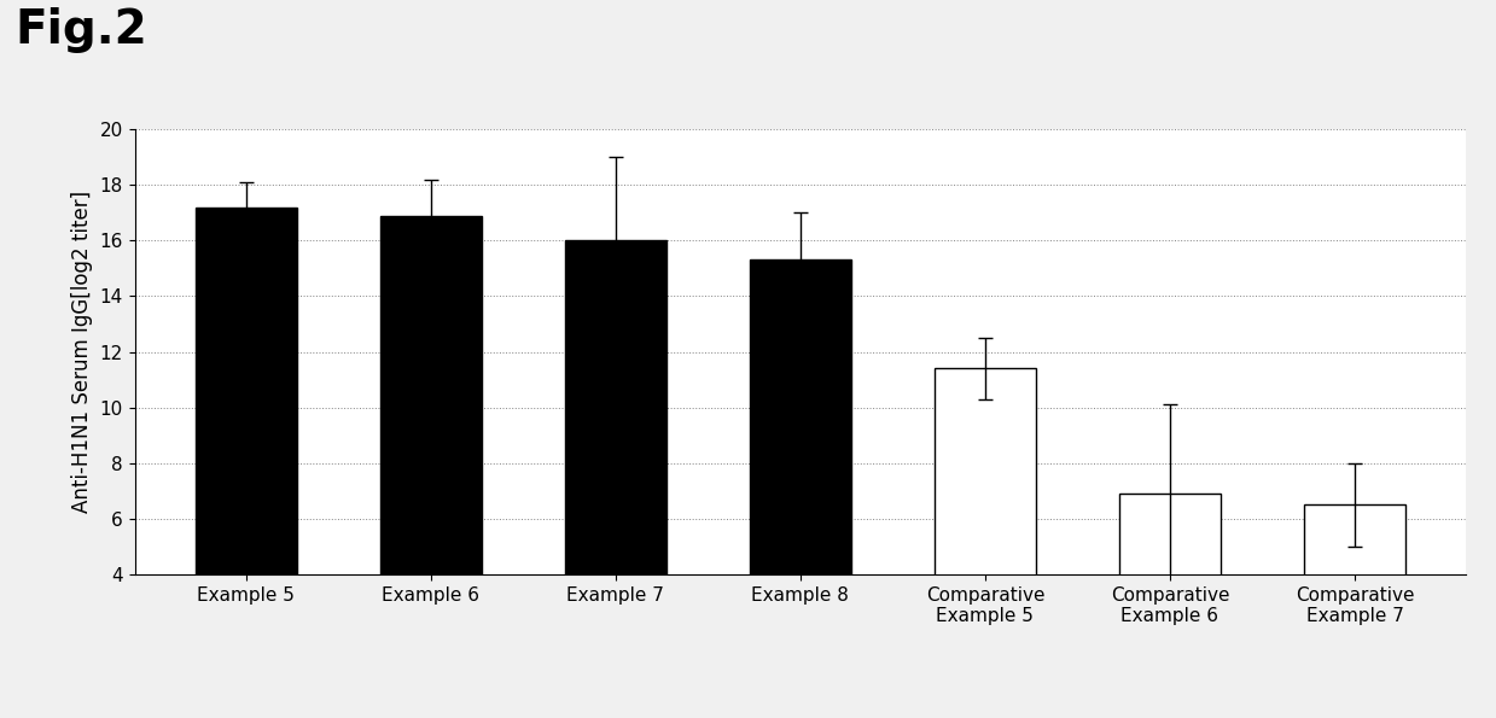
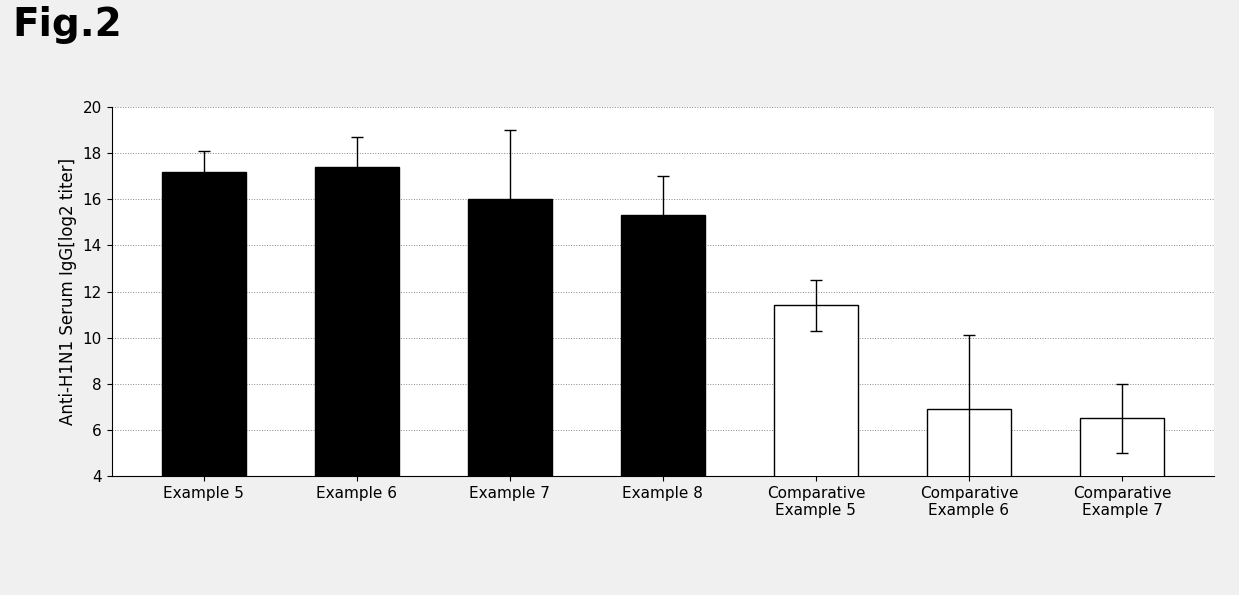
Example 6: 16.9 -> 17.4
